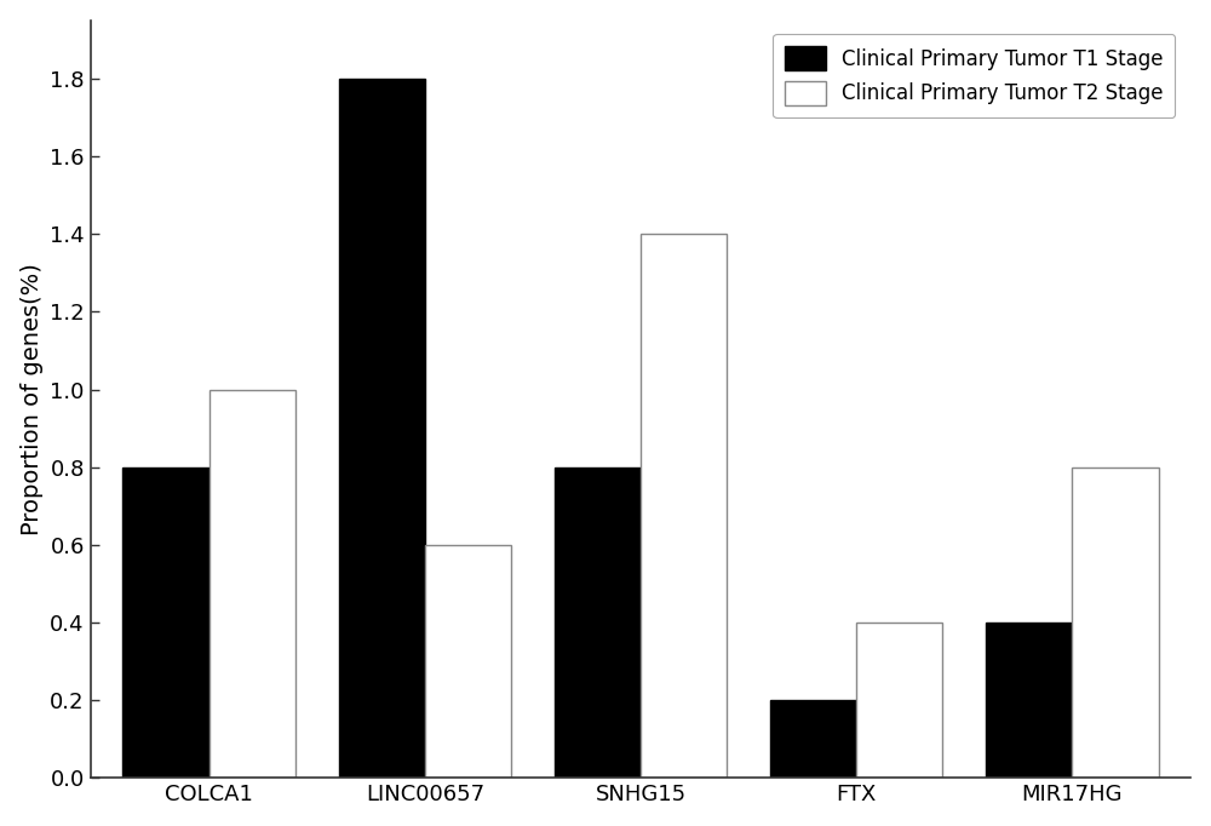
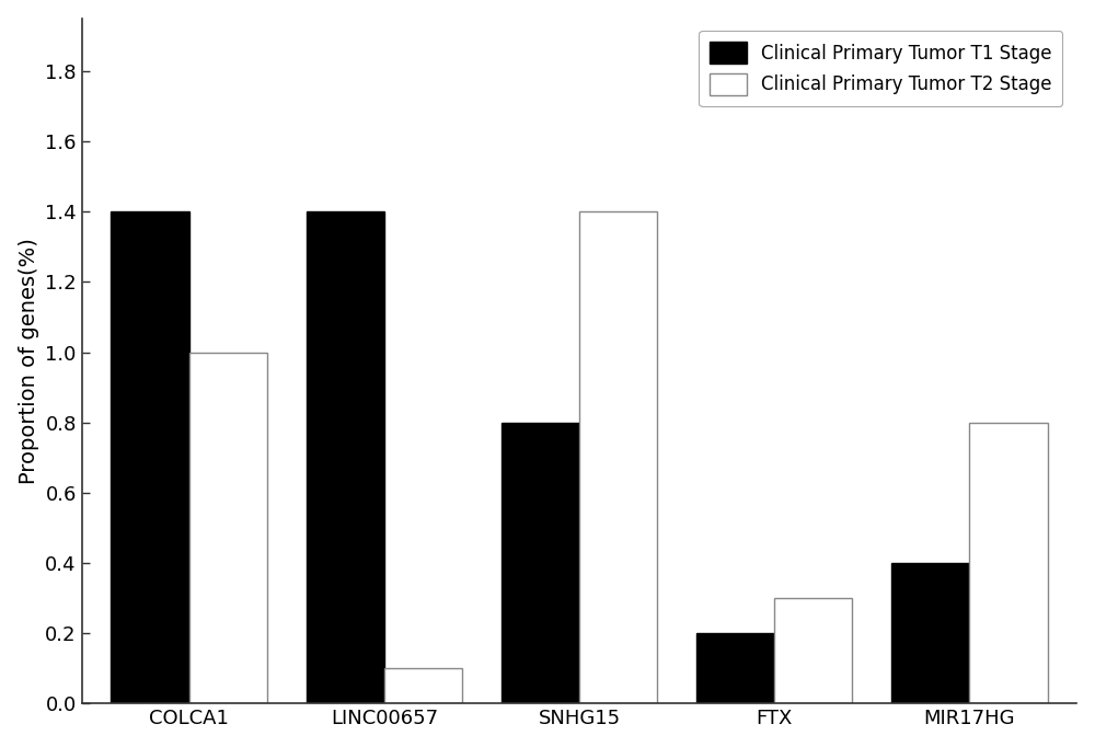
Clinical Primary Tumor T1 Stage/COLCA1: 0.8 -> 1.4
Clinical Primary Tumor T1 Stage/LINC00657: 1.8 -> 1.4
Clinical Primary Tumor T2 Stage/LINC00657: 0.6 -> 0.1
Clinical Primary Tumor T2 Stage/FTX: 0.4 -> 0.3
